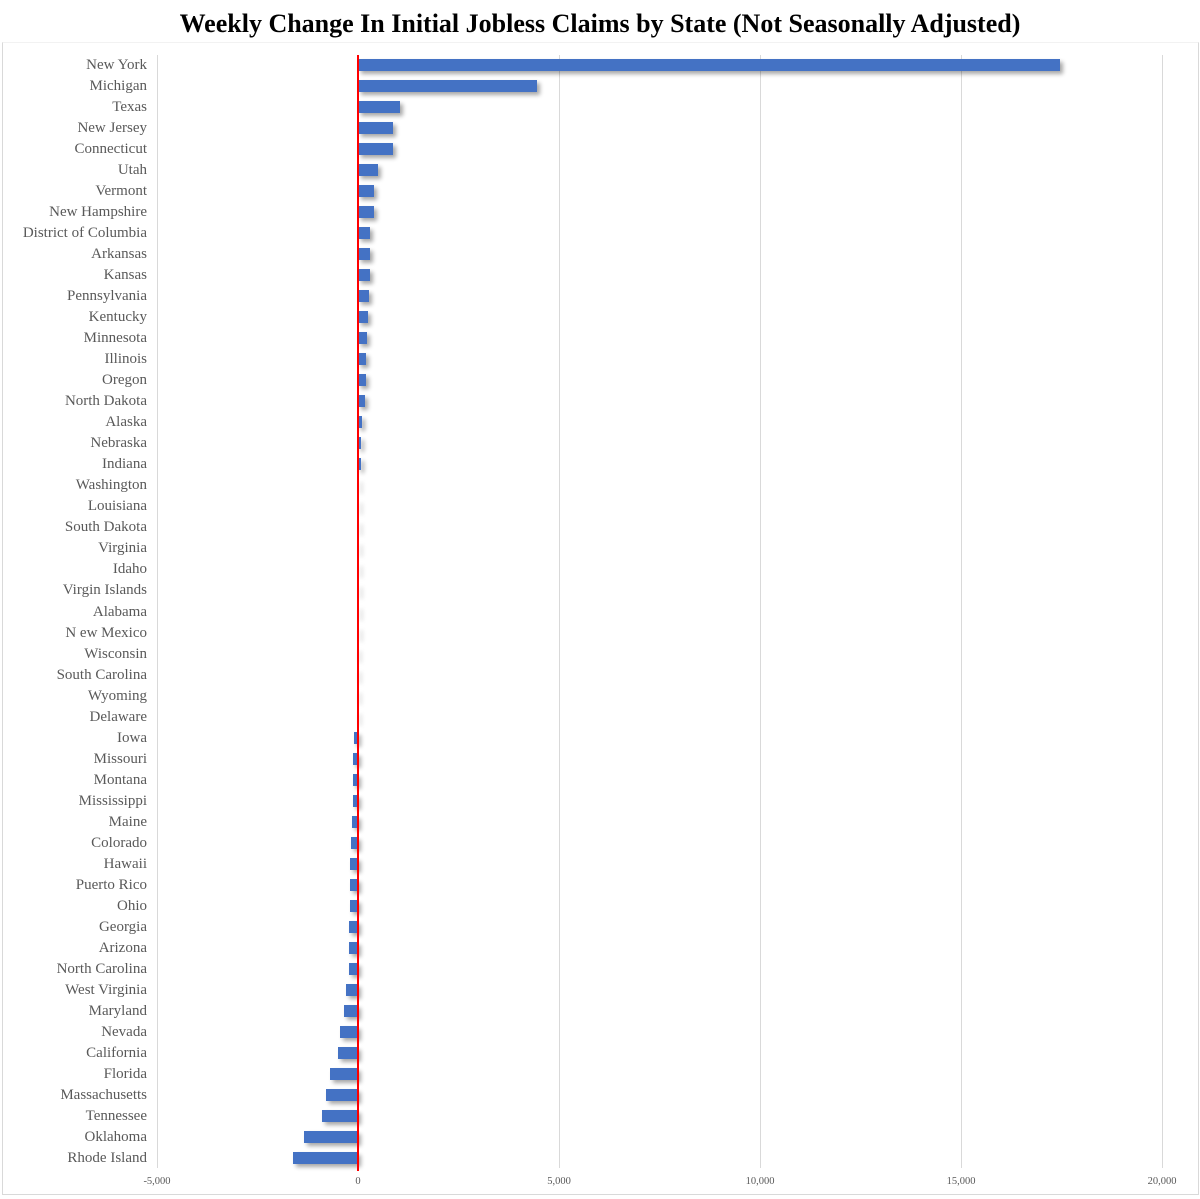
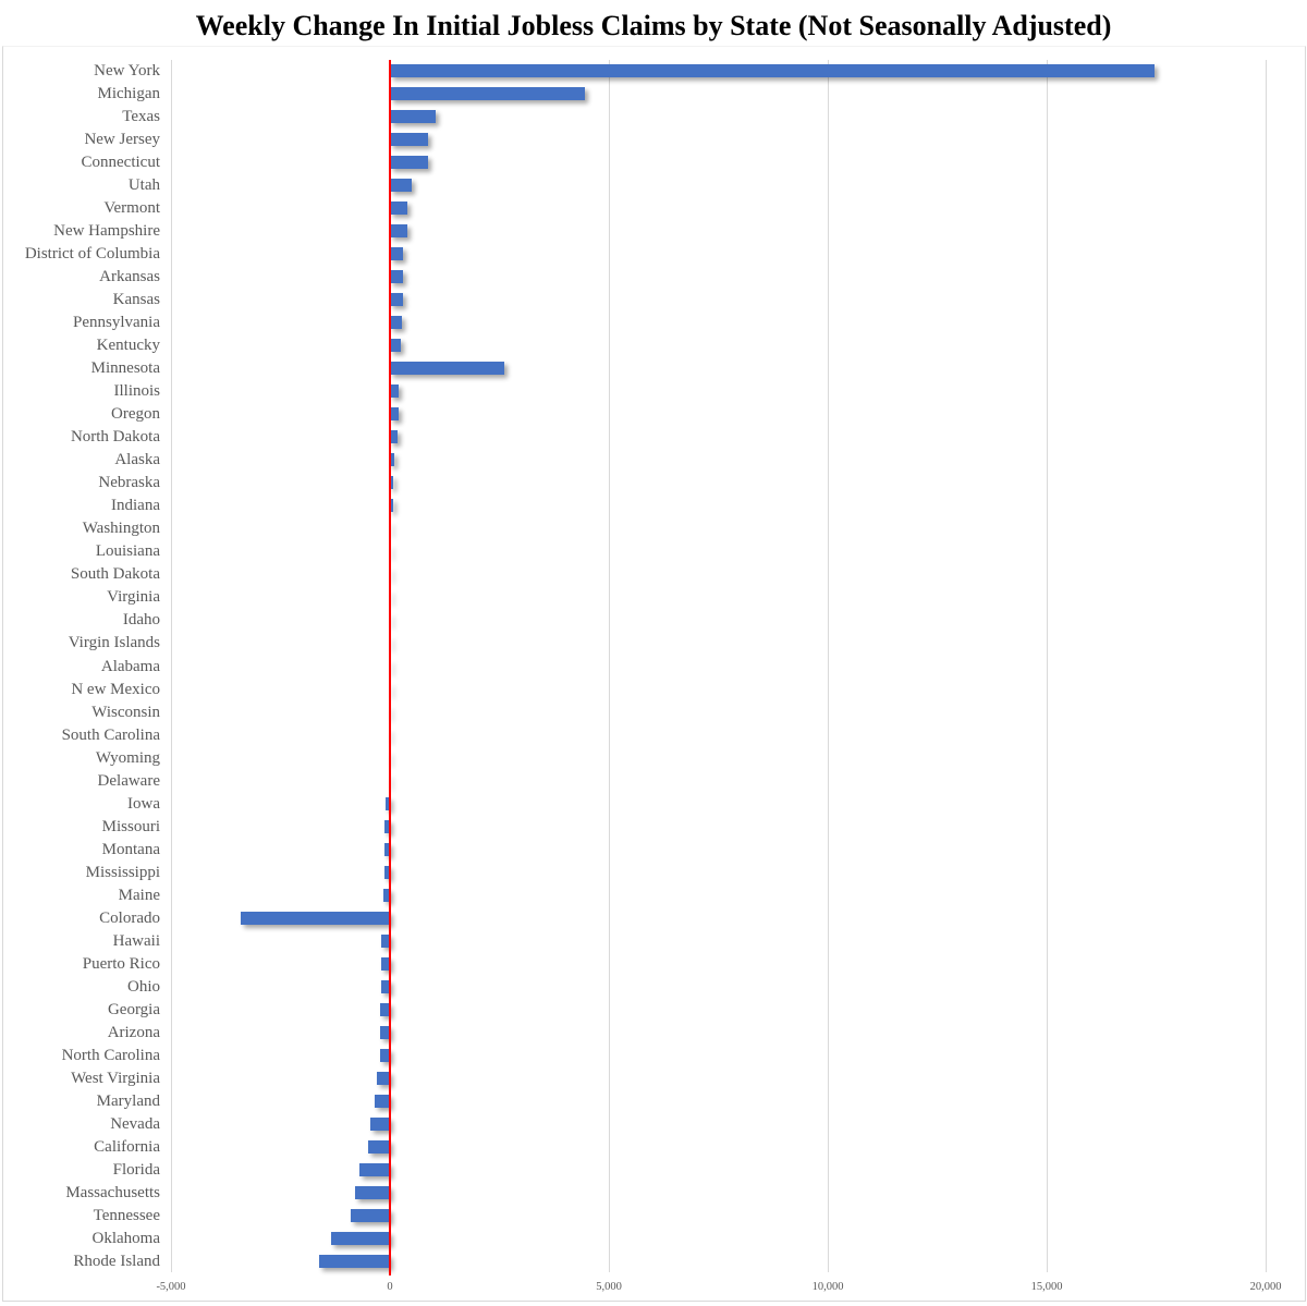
Minnesota: 200 -> 2600
Colorado: -200 -> -3400
